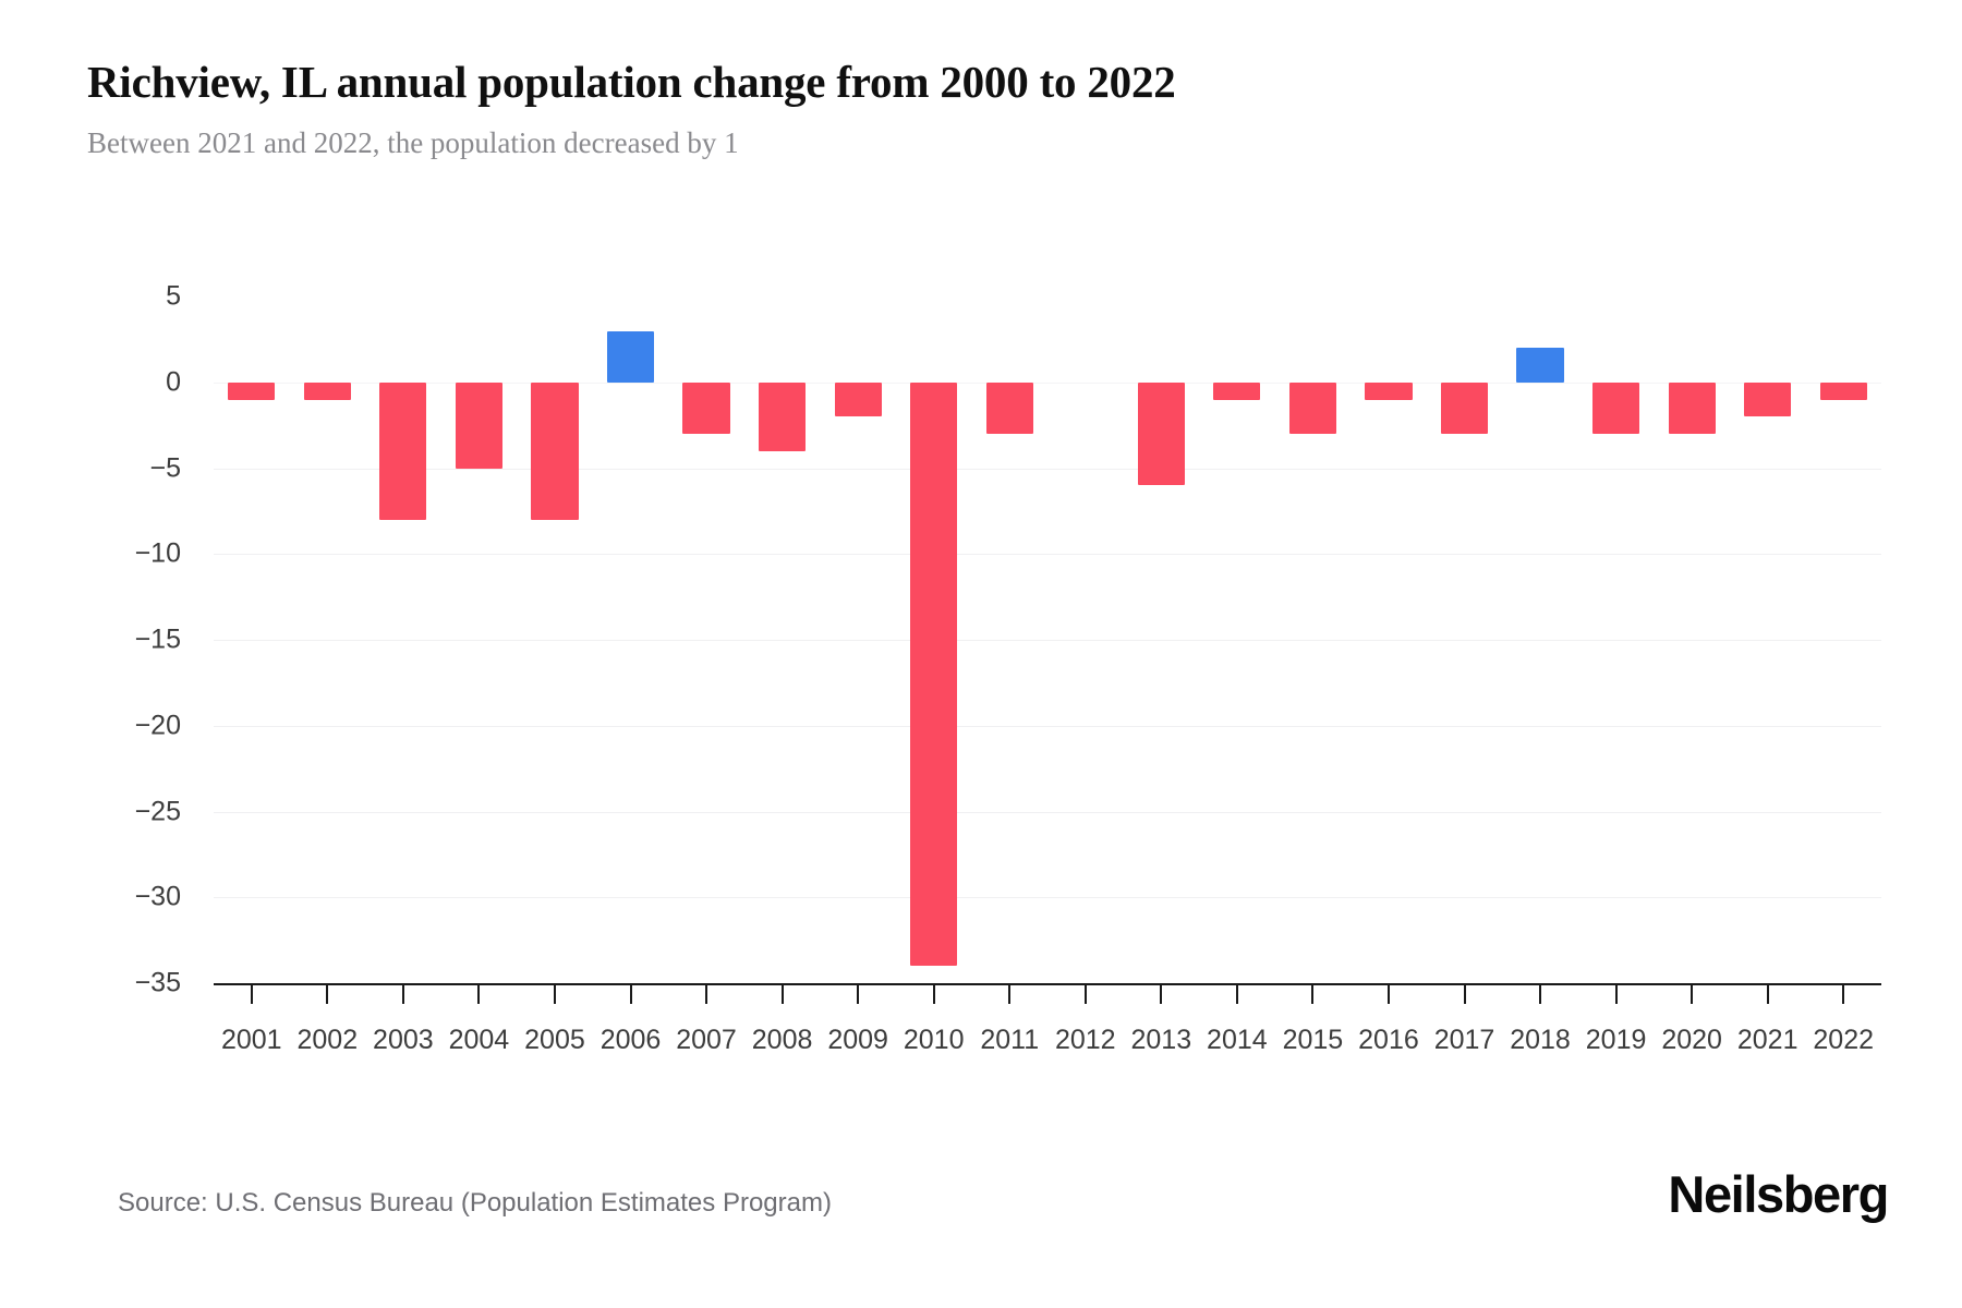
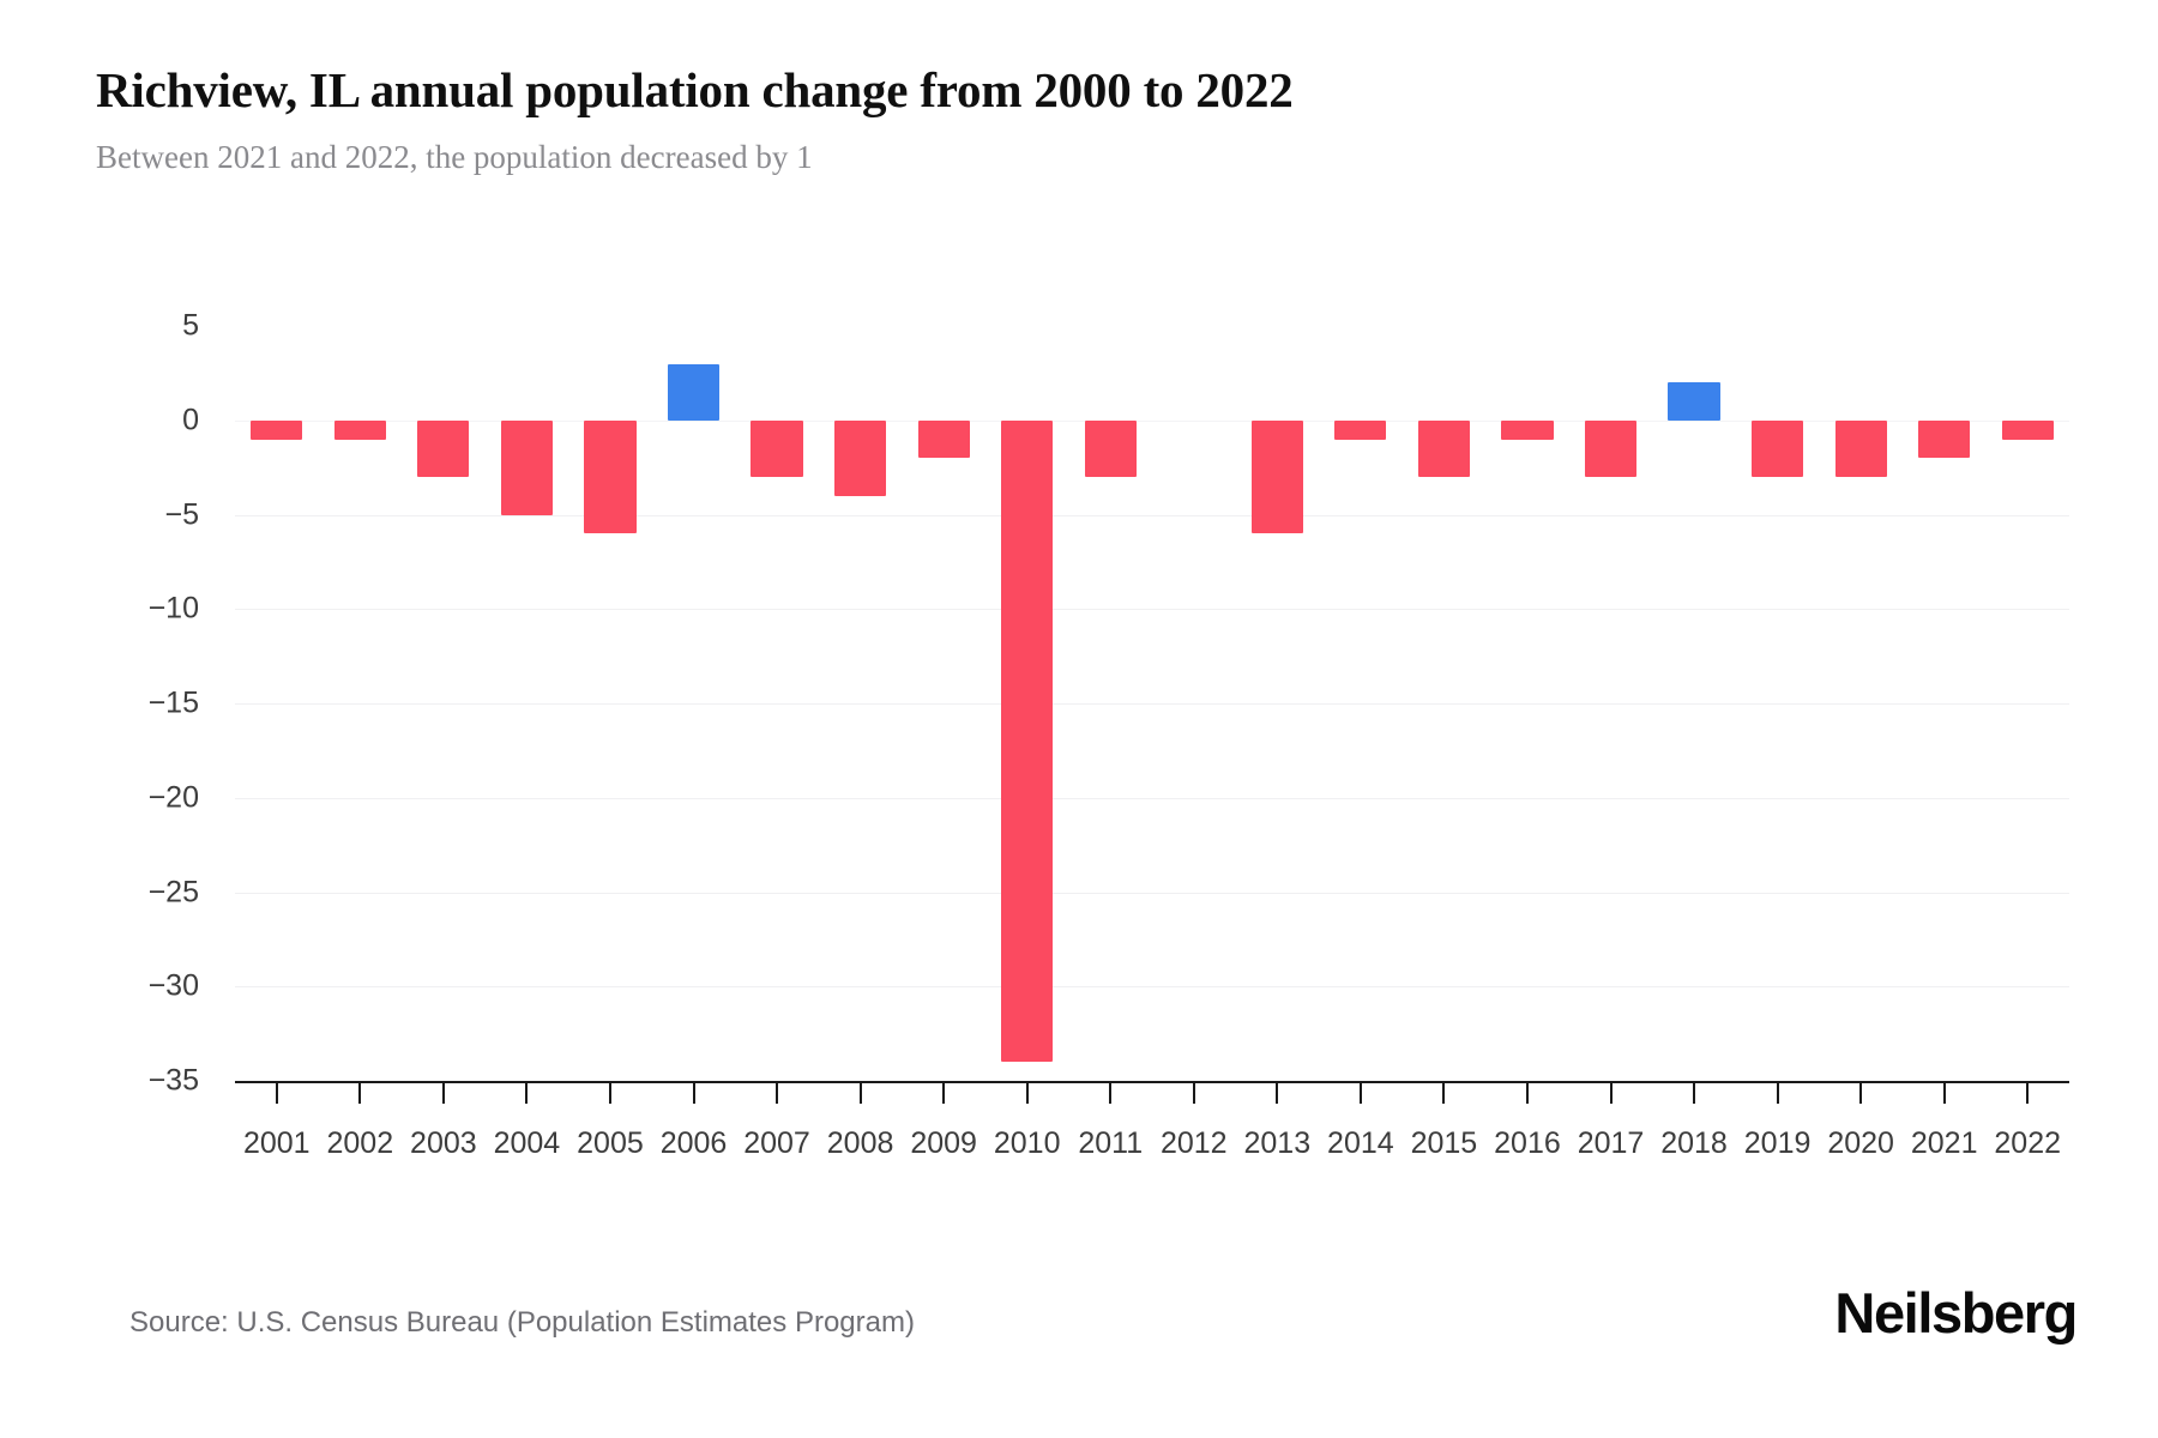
2003: -8 -> -3
2005: -8 -> -6
